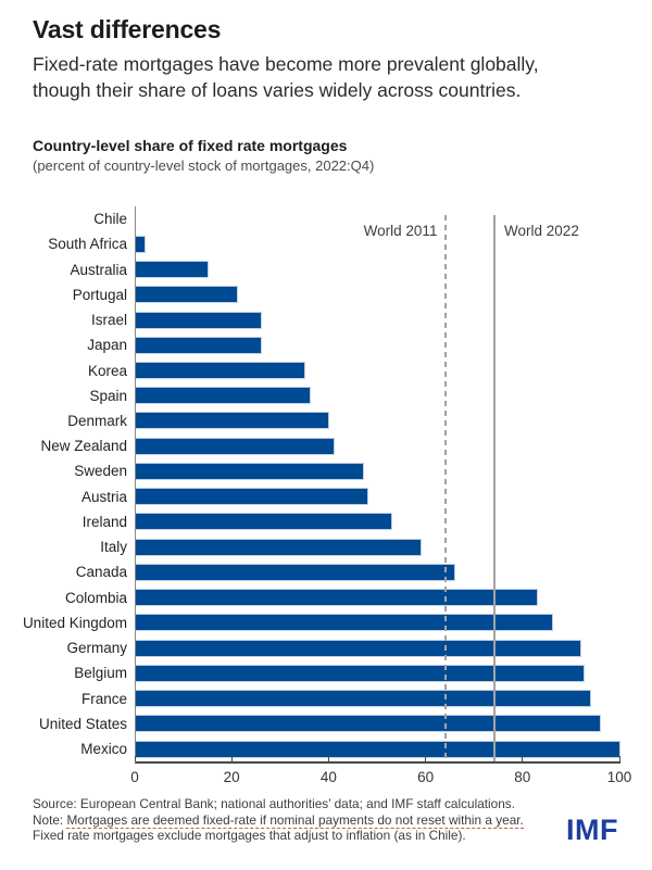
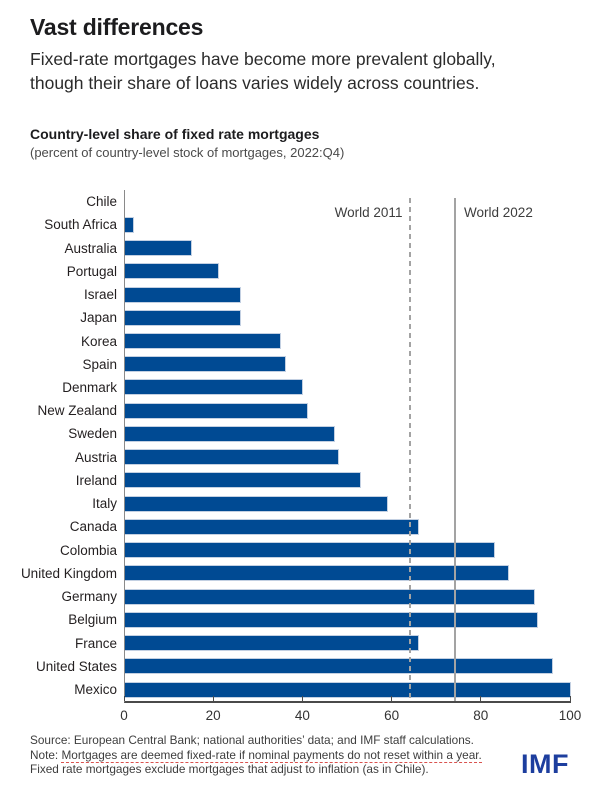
France: 94 -> 66
